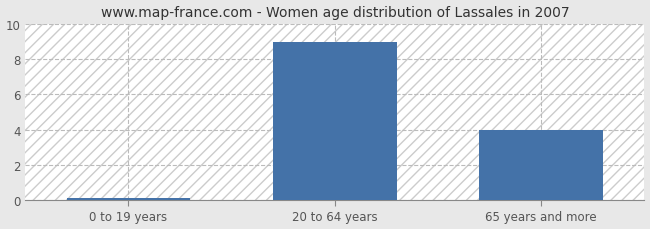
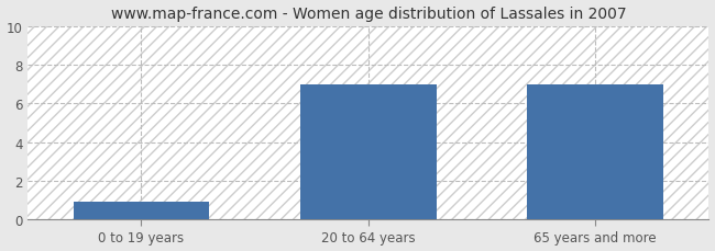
0 to 19 years: 0.1 -> 0.9
20 to 64 years: 9.0 -> 7.0
65 years and more: 4.0 -> 7.0
